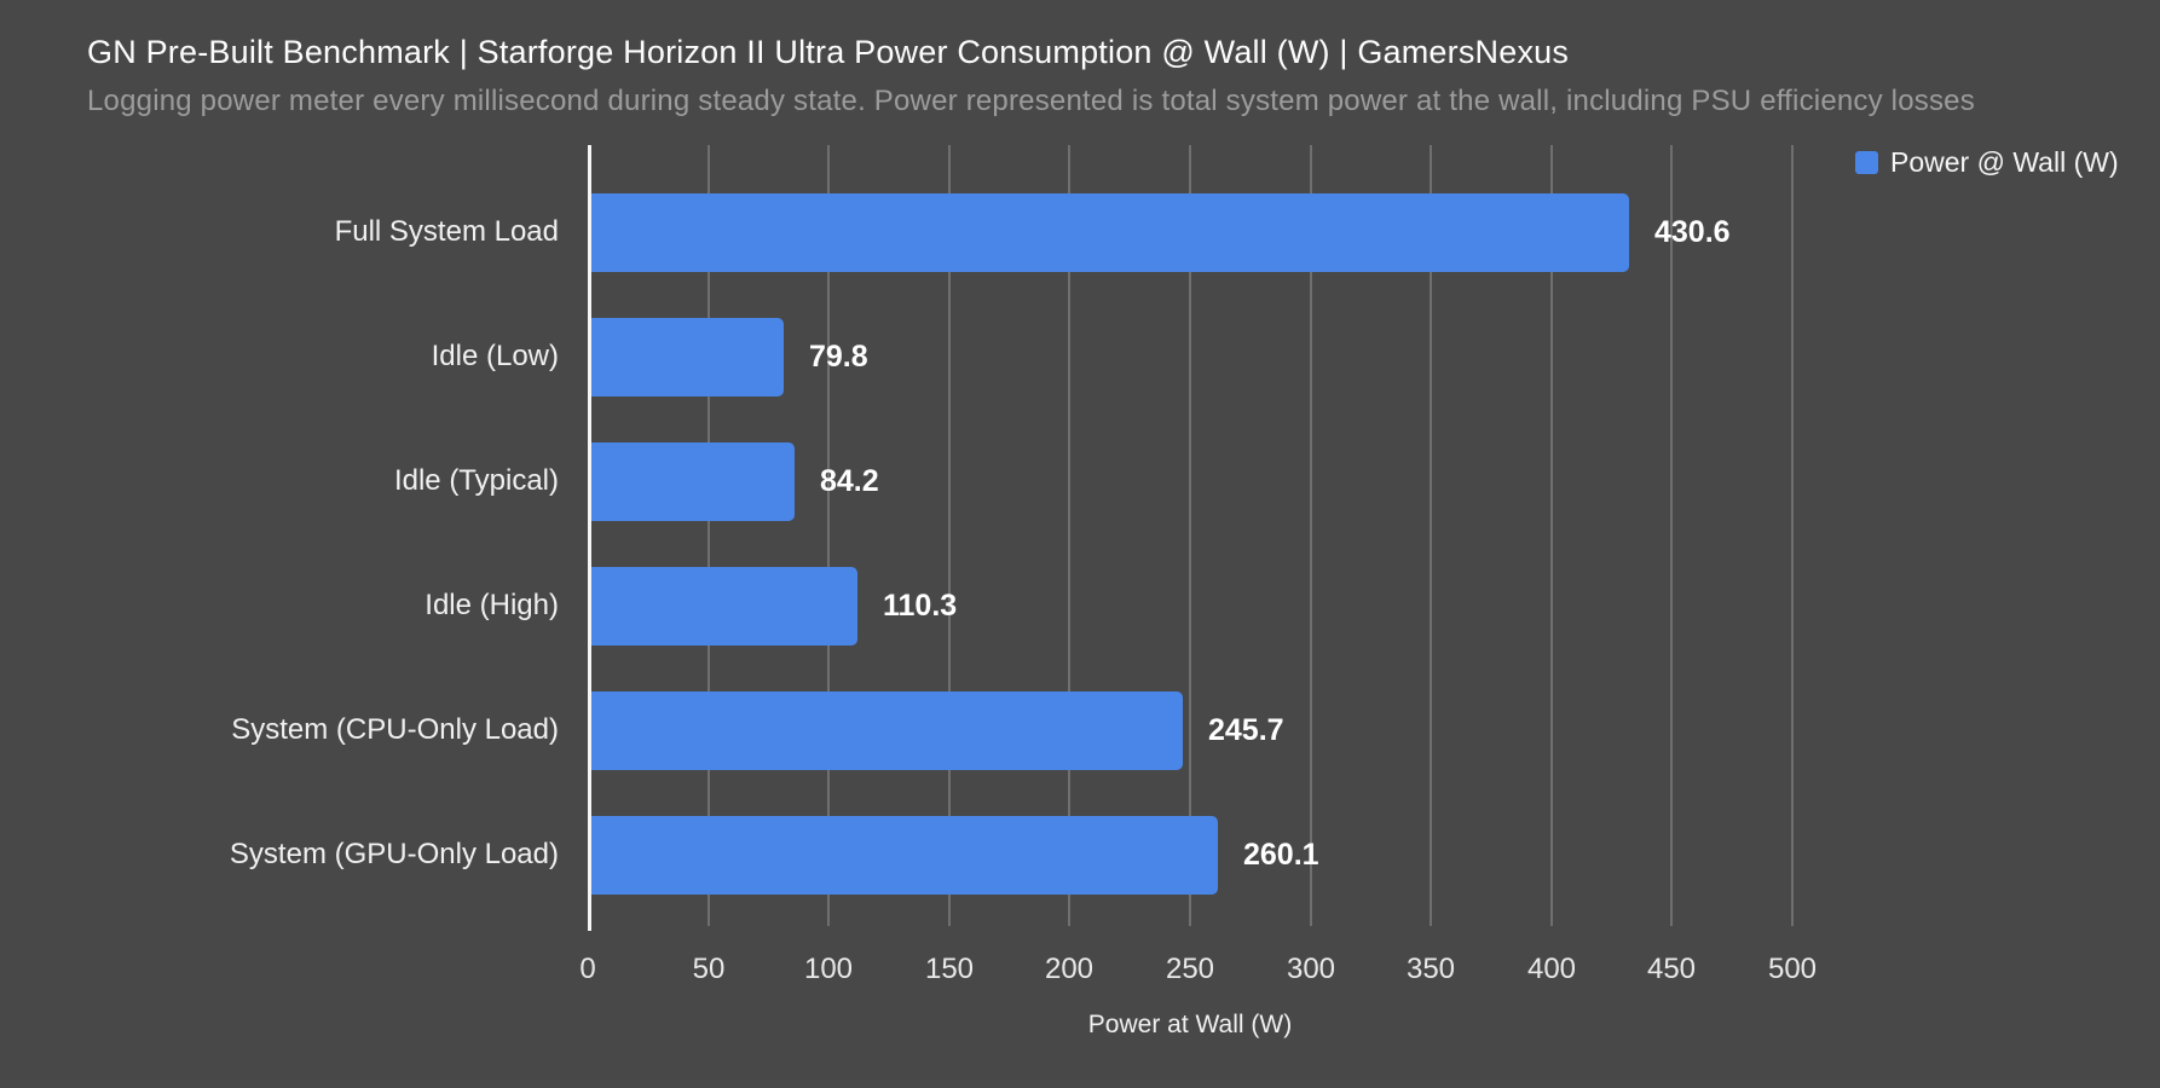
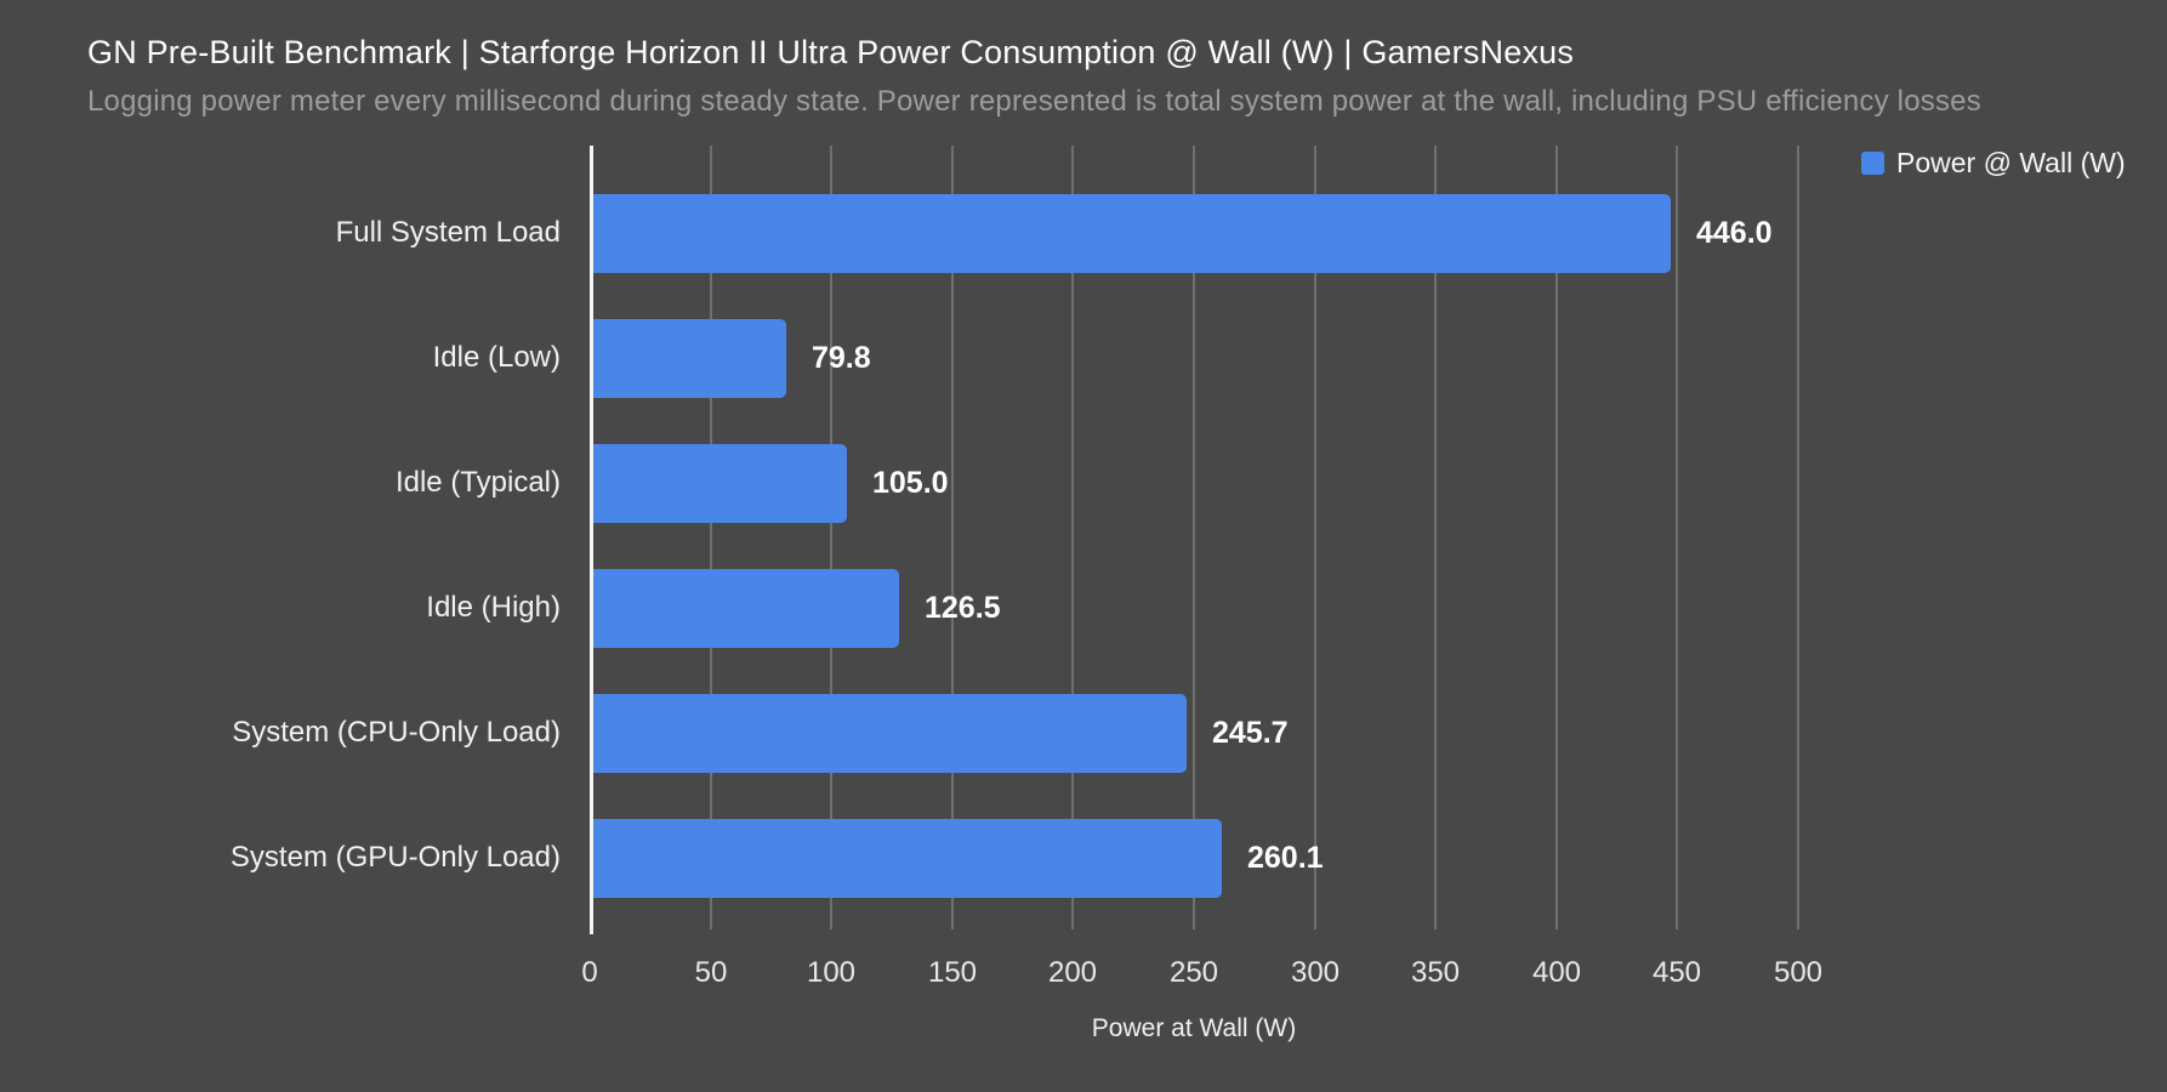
Full System Load: 430.6 -> 446.0
Idle (Typical): 84.2 -> 105.0
Idle (High): 110.3 -> 126.5
